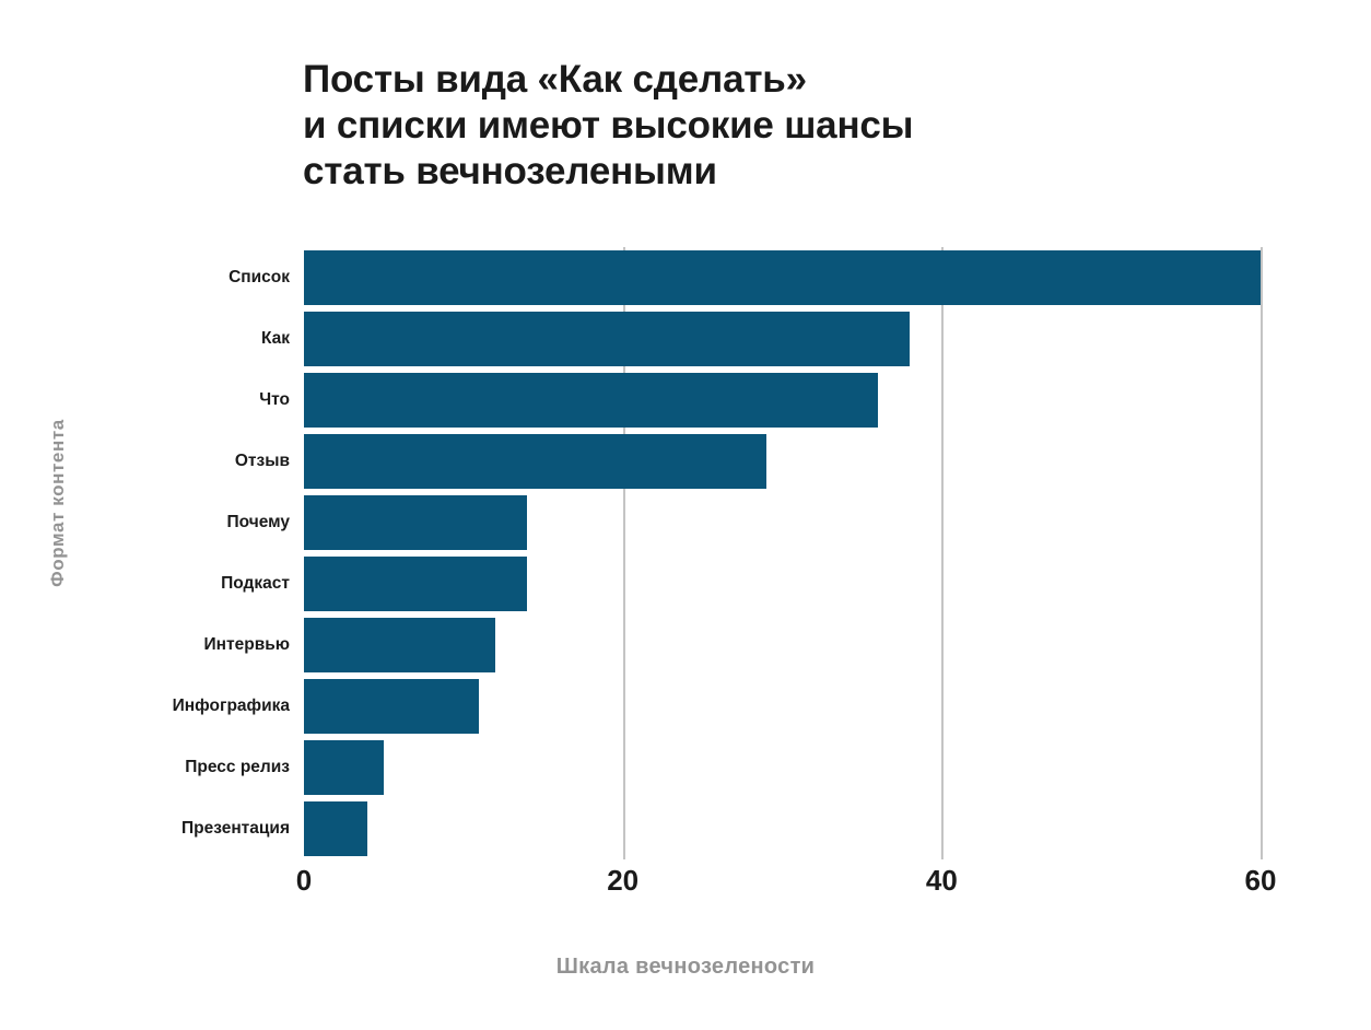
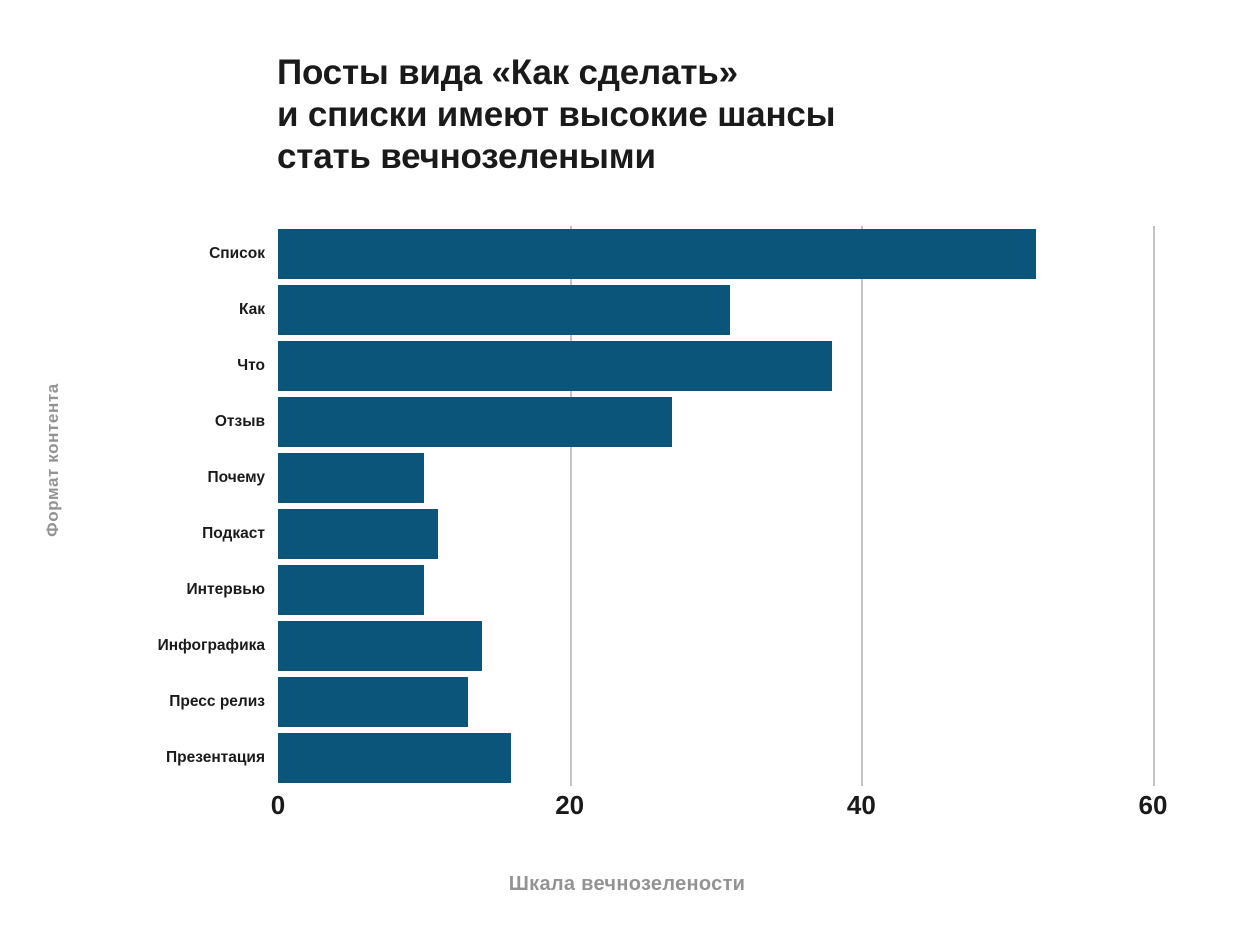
Список: 60 -> 52
Как: 38 -> 31
Что: 36 -> 38
Отзыв: 29 -> 27
Почему: 14 -> 10
Подкаст: 14 -> 11
Интервью: 12 -> 10
Инфографика: 11 -> 14
Пресс релиз: 5 -> 13
Презентация: 4 -> 16
